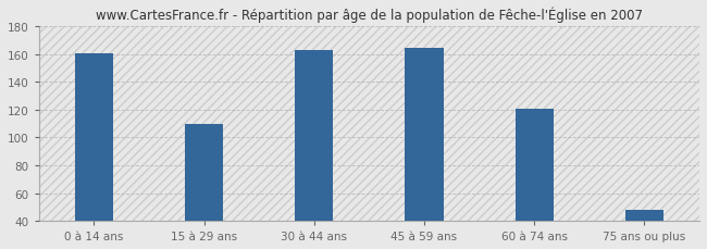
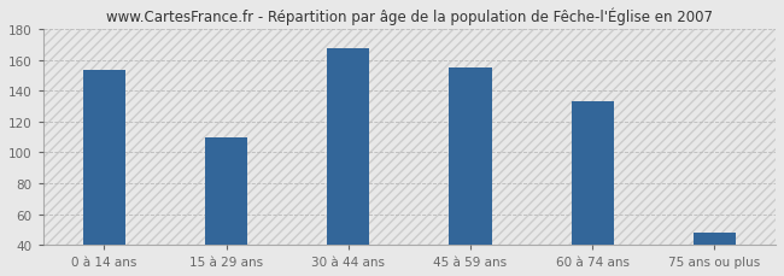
0 à 14 ans: 161 -> 154
30 à 44 ans: 163 -> 168
45 à 59 ans: 165 -> 155
60 à 74 ans: 121 -> 133
